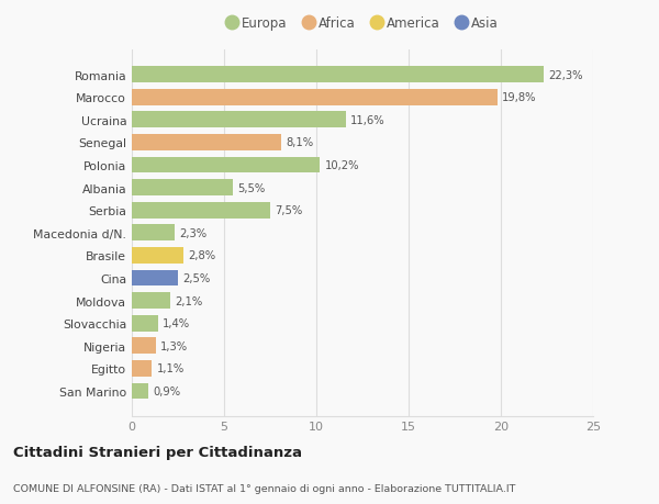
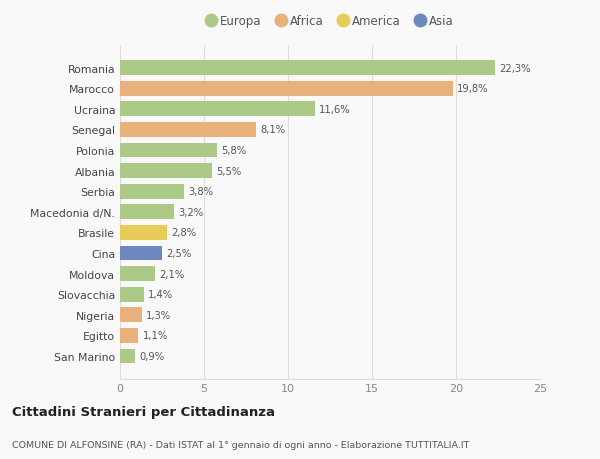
Polonia: 10,2% -> 5,8%
Serbia: 7,5% -> 3,8%
Macedonia d/N.: 2,3% -> 3,2%
